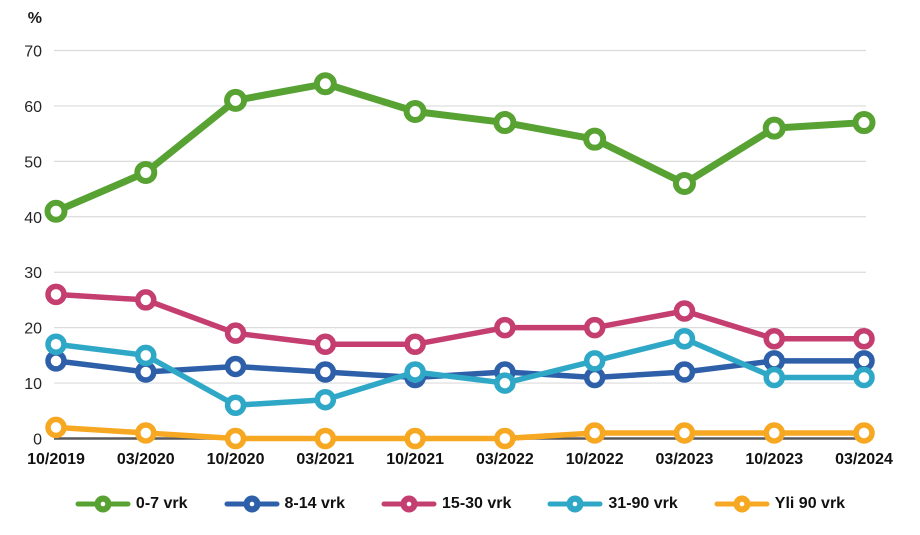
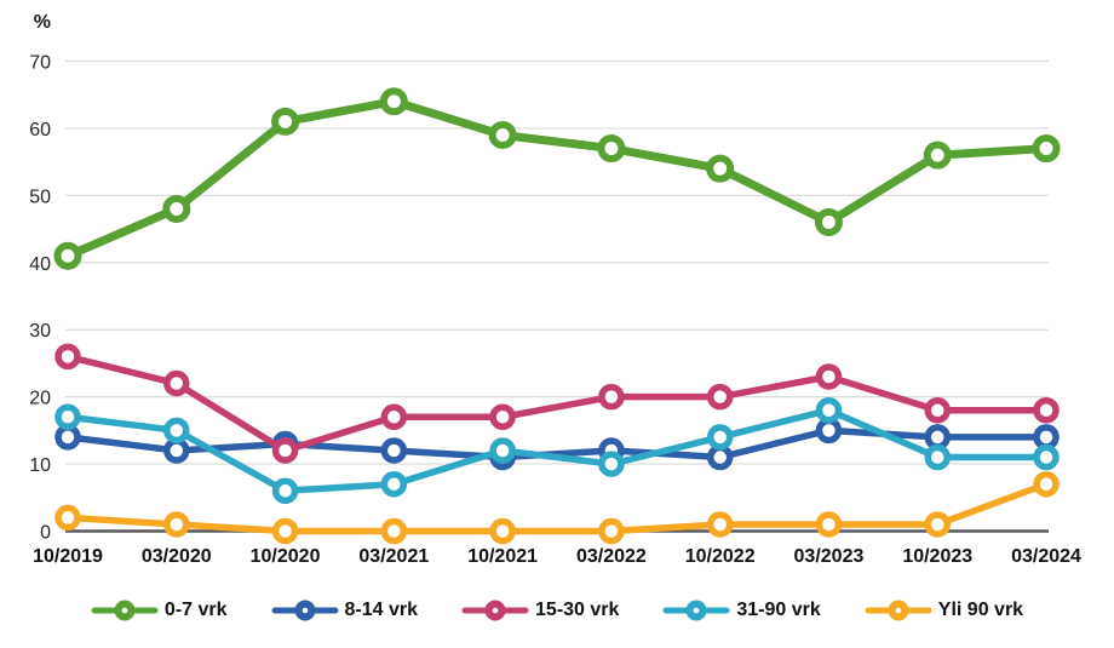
15-30 vrk/03/2020: 25 -> 22
15-30 vrk/10/2020: 19 -> 12
8-14 vrk/03/2023: 12 -> 15
Yli 90 vrk/03/2024: 1 -> 7
